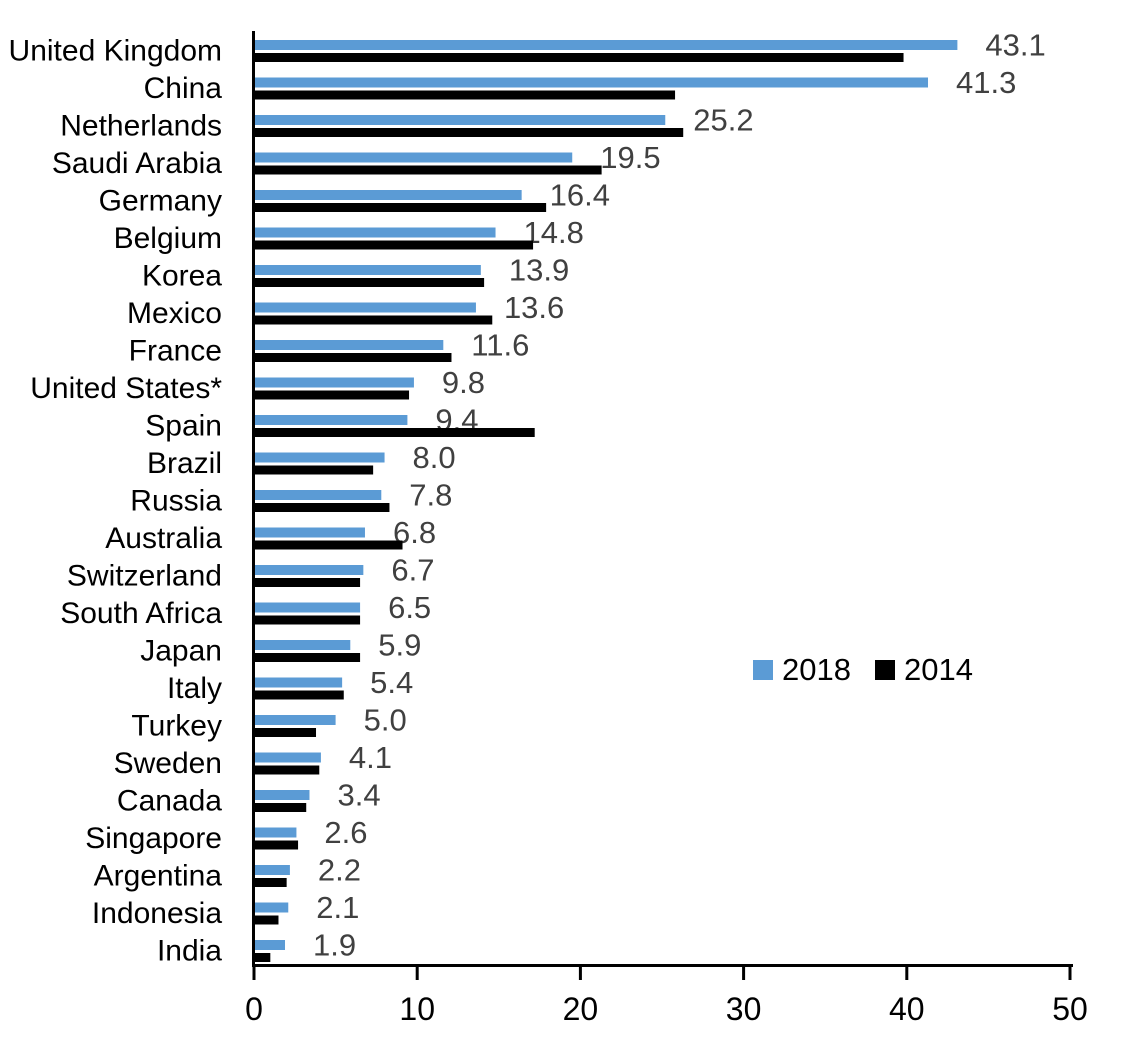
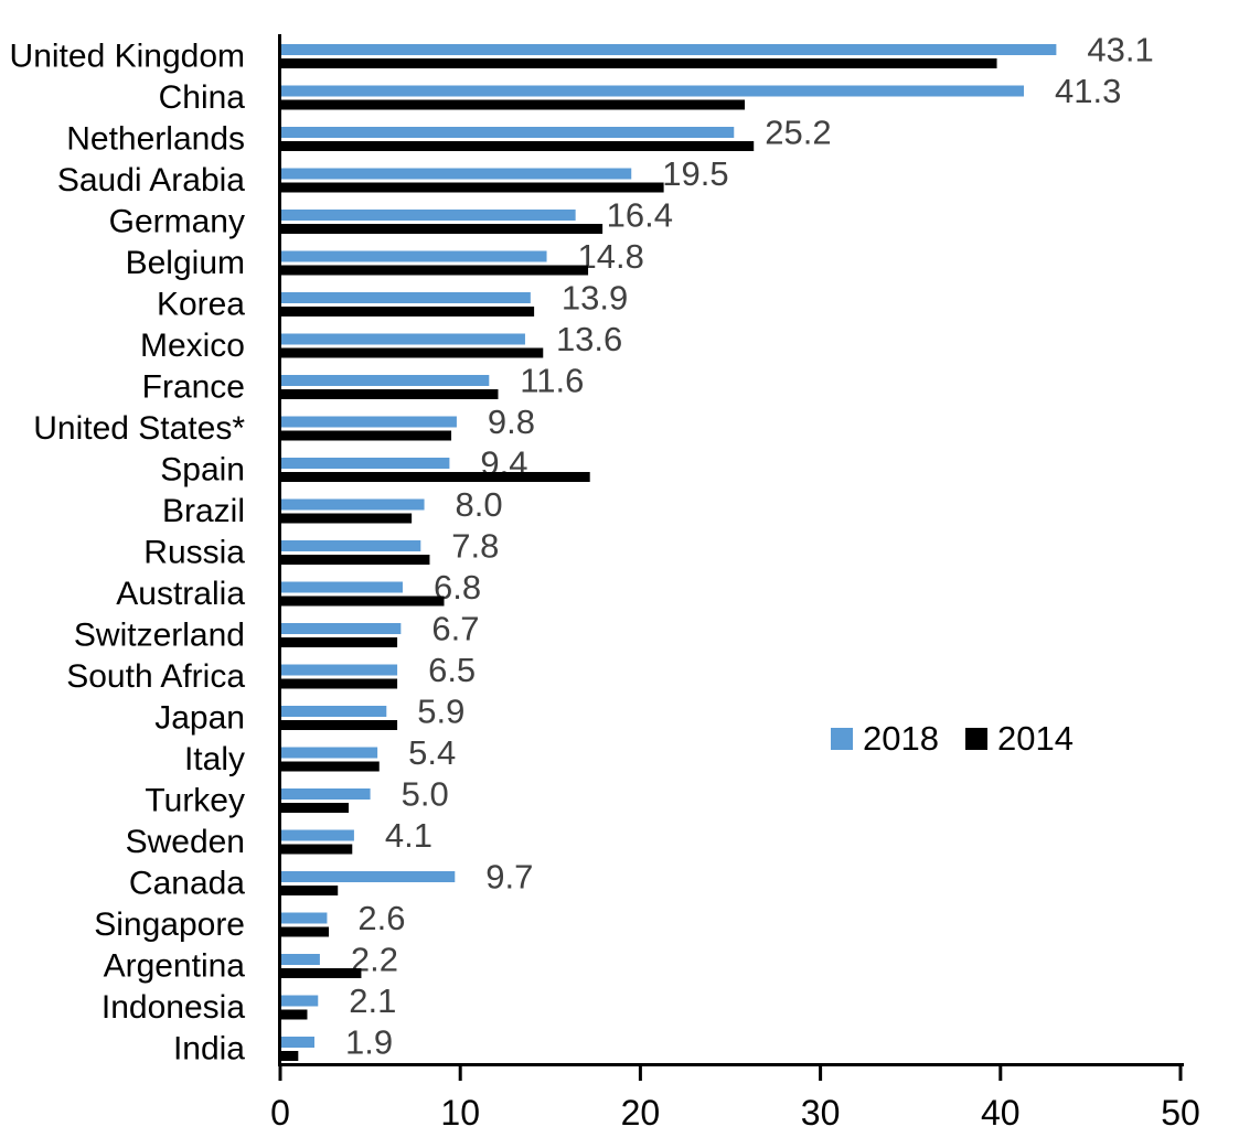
2018/Canada: 3.4 -> 9.7
2014/Argentina: 2.0 -> 4.5
